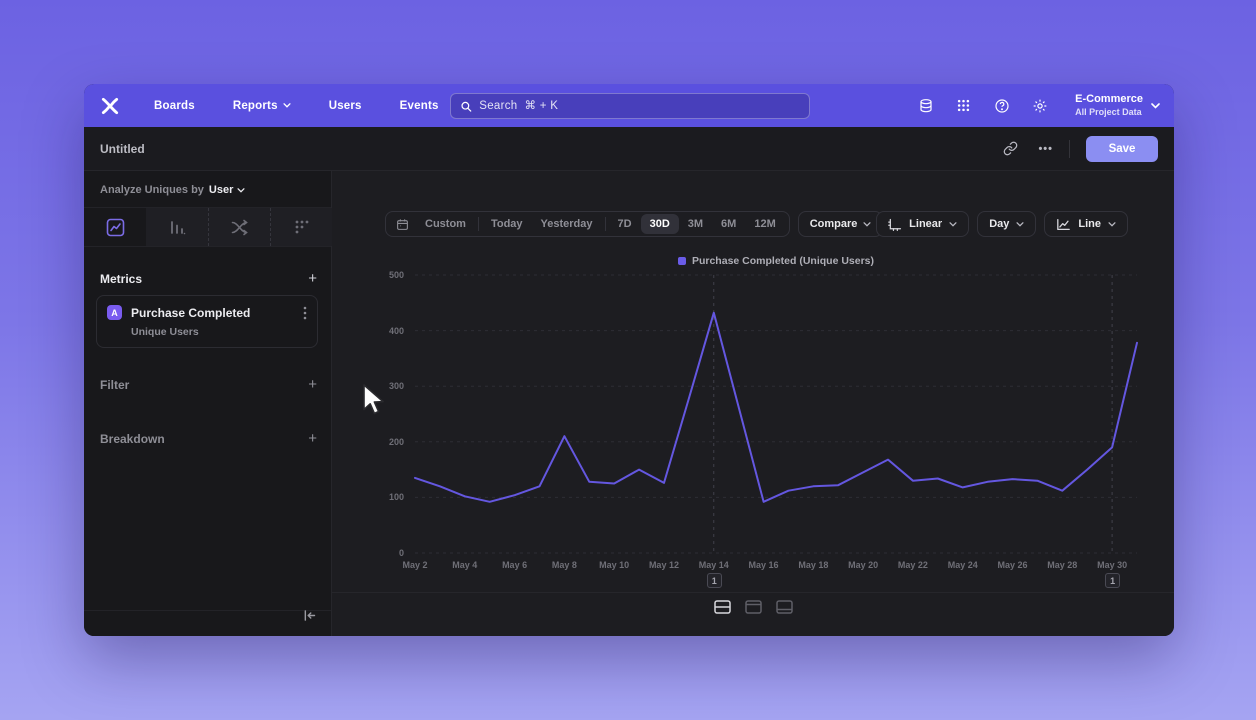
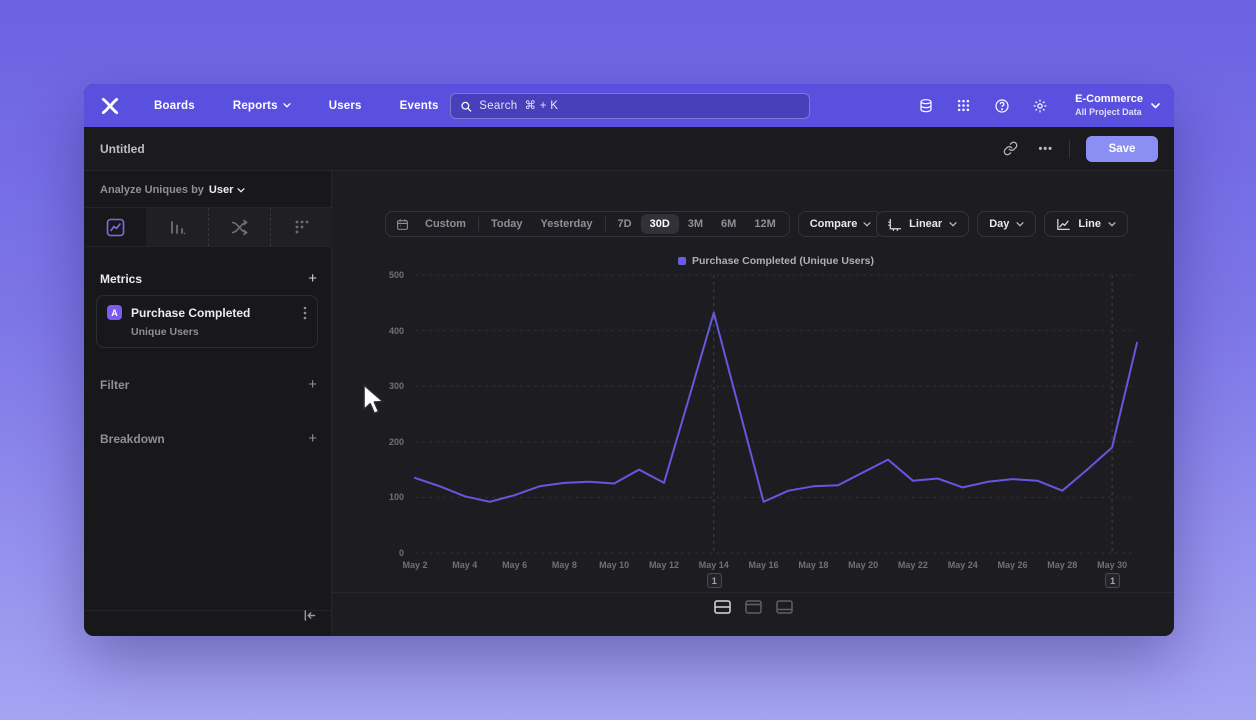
May 8: 210 -> 130
